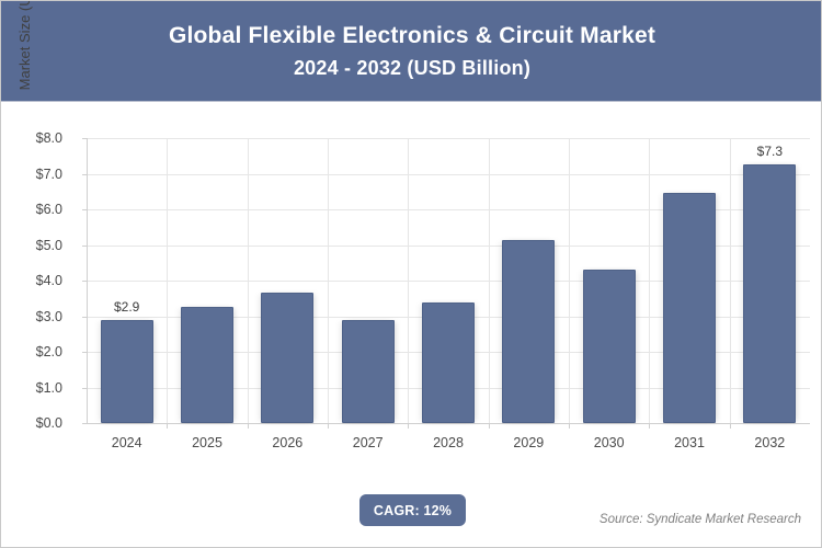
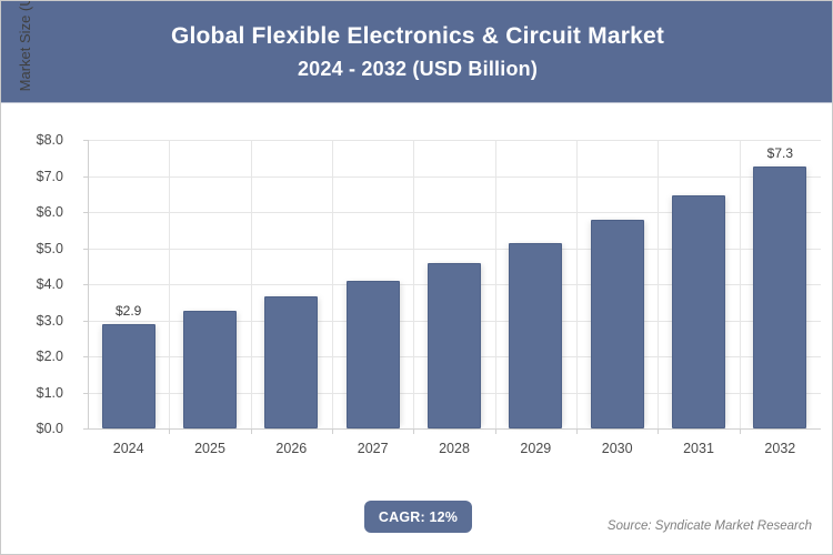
2027: $2.9 -> $4.1
2028: $3.4 -> $4.6
2030: $4.3 -> $5.8
